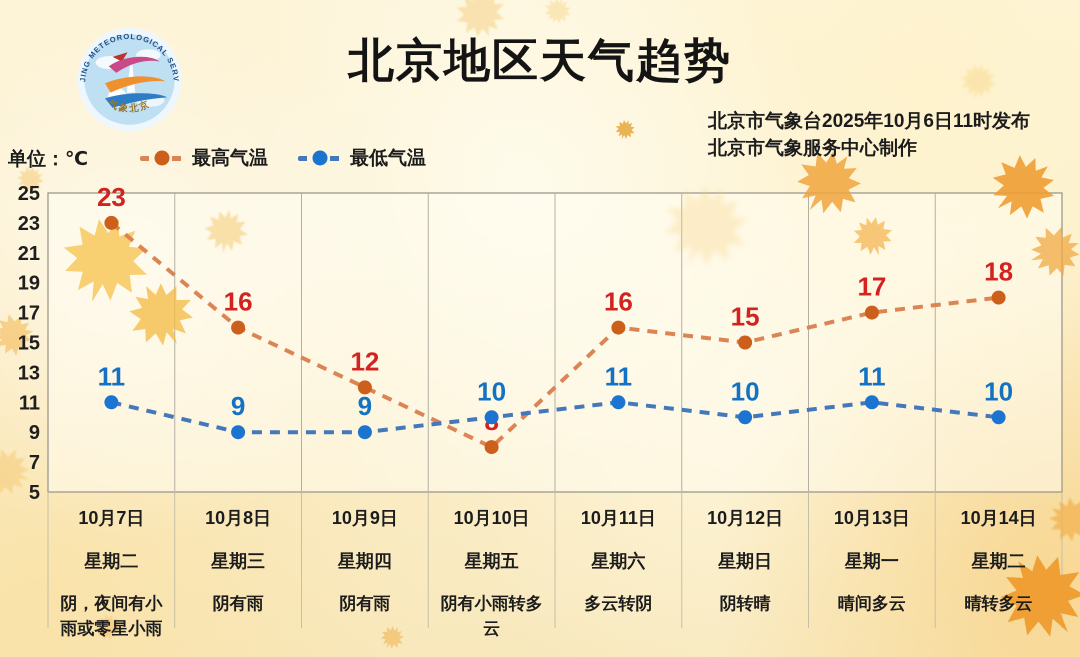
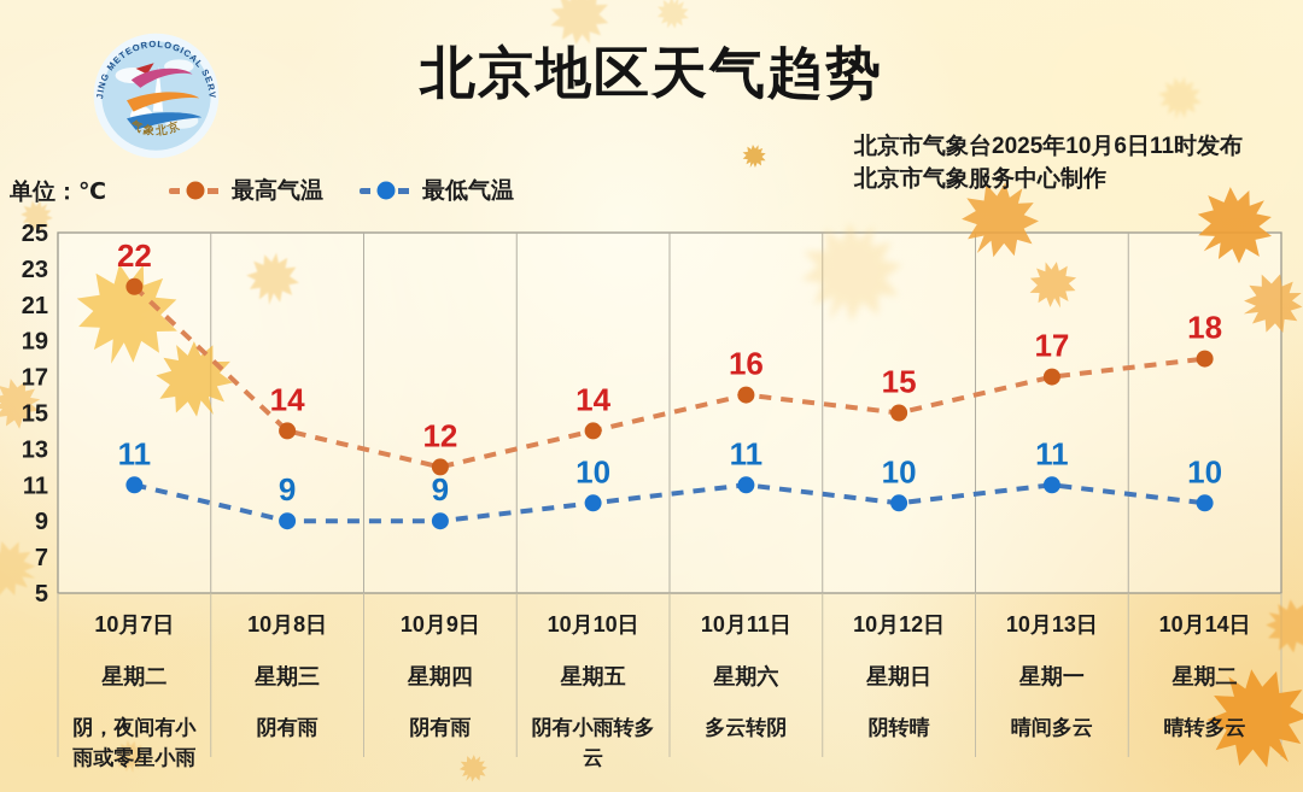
最高气温/10月7日: 23 -> 22
最高气温/10月8日: 16 -> 14
最高气温/10月10日: 8 -> 14
